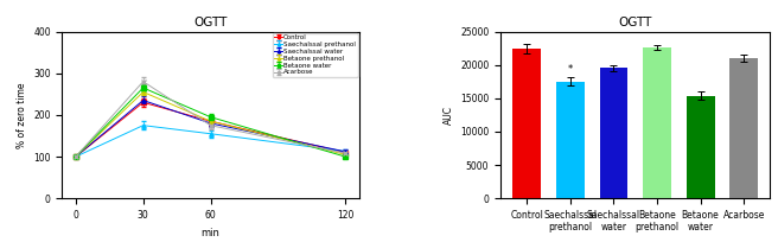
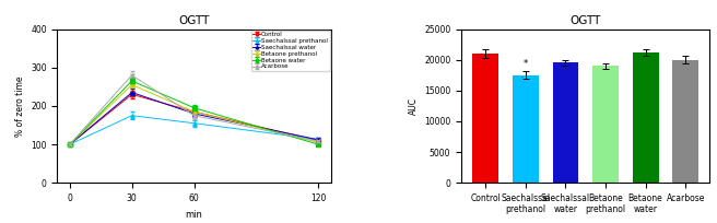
Control: 22400 -> 21000
Betaone prethanol: 22600 -> 19000
Betaone water: 15400 -> 21200
Acarbose: 21000 -> 20000
